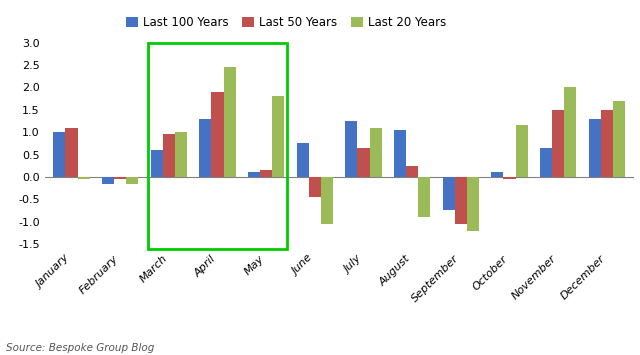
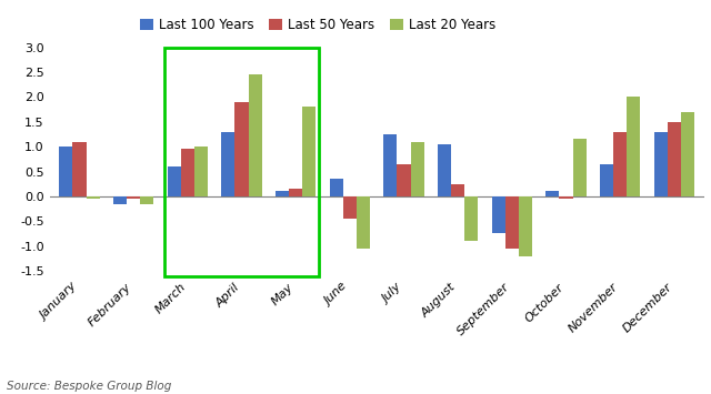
Last 100 Years/June: 0.75 -> 0.35
Last 50 Years/November: 1.50 -> 1.30
